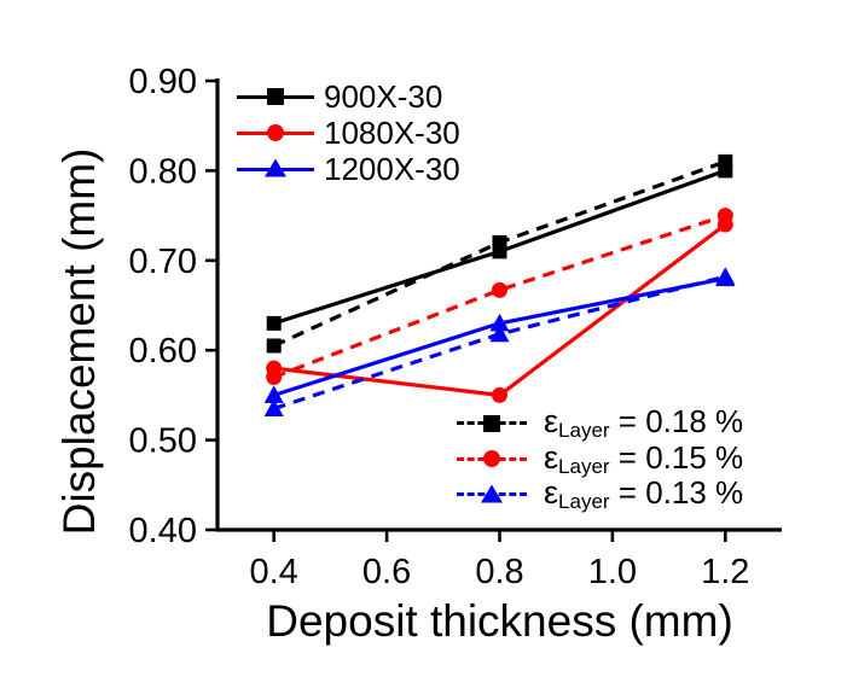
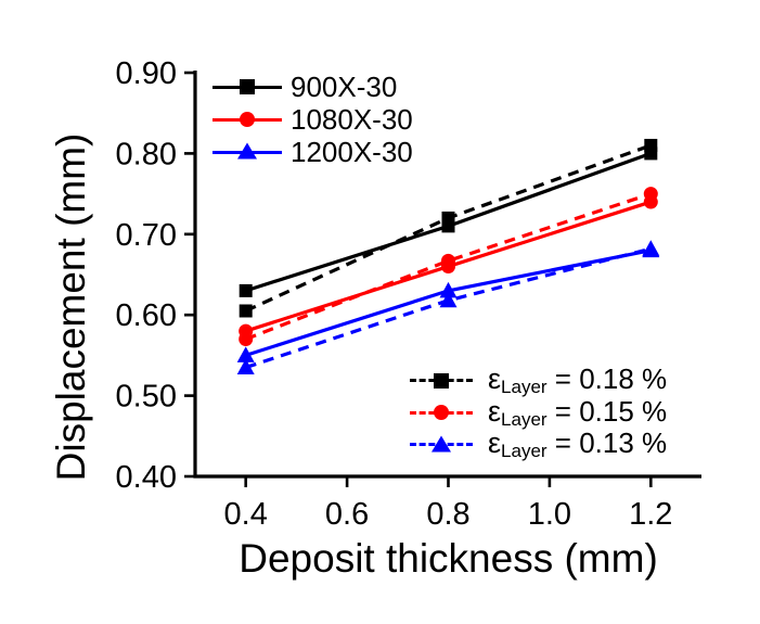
1080X-30/0.8: 0.55 -> 0.66
